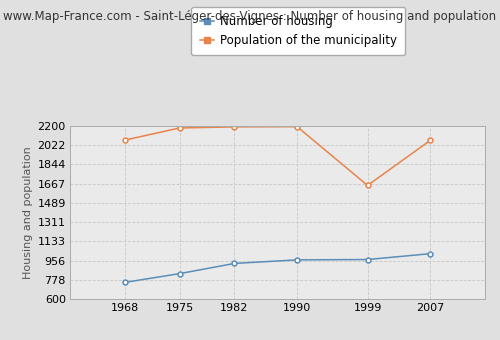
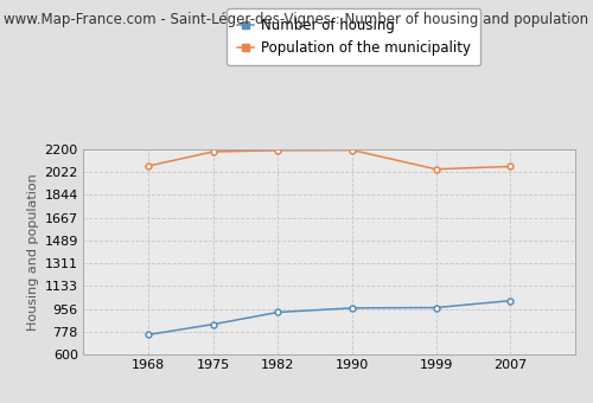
Population of the municipality/1999: 1650 -> 2040
